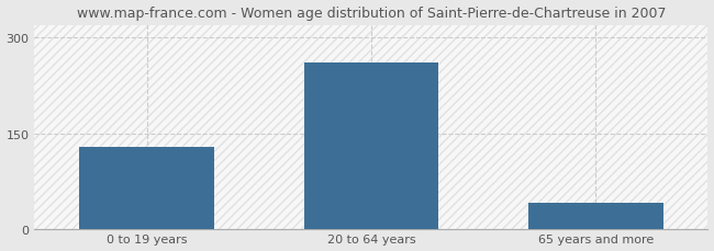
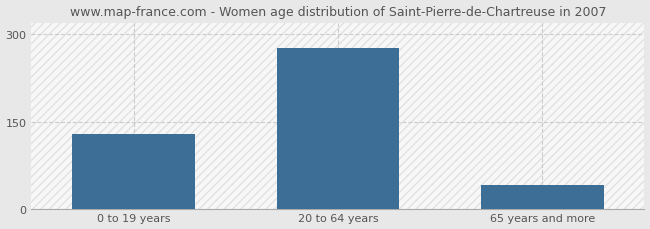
20 to 64 years: 262 -> 277
